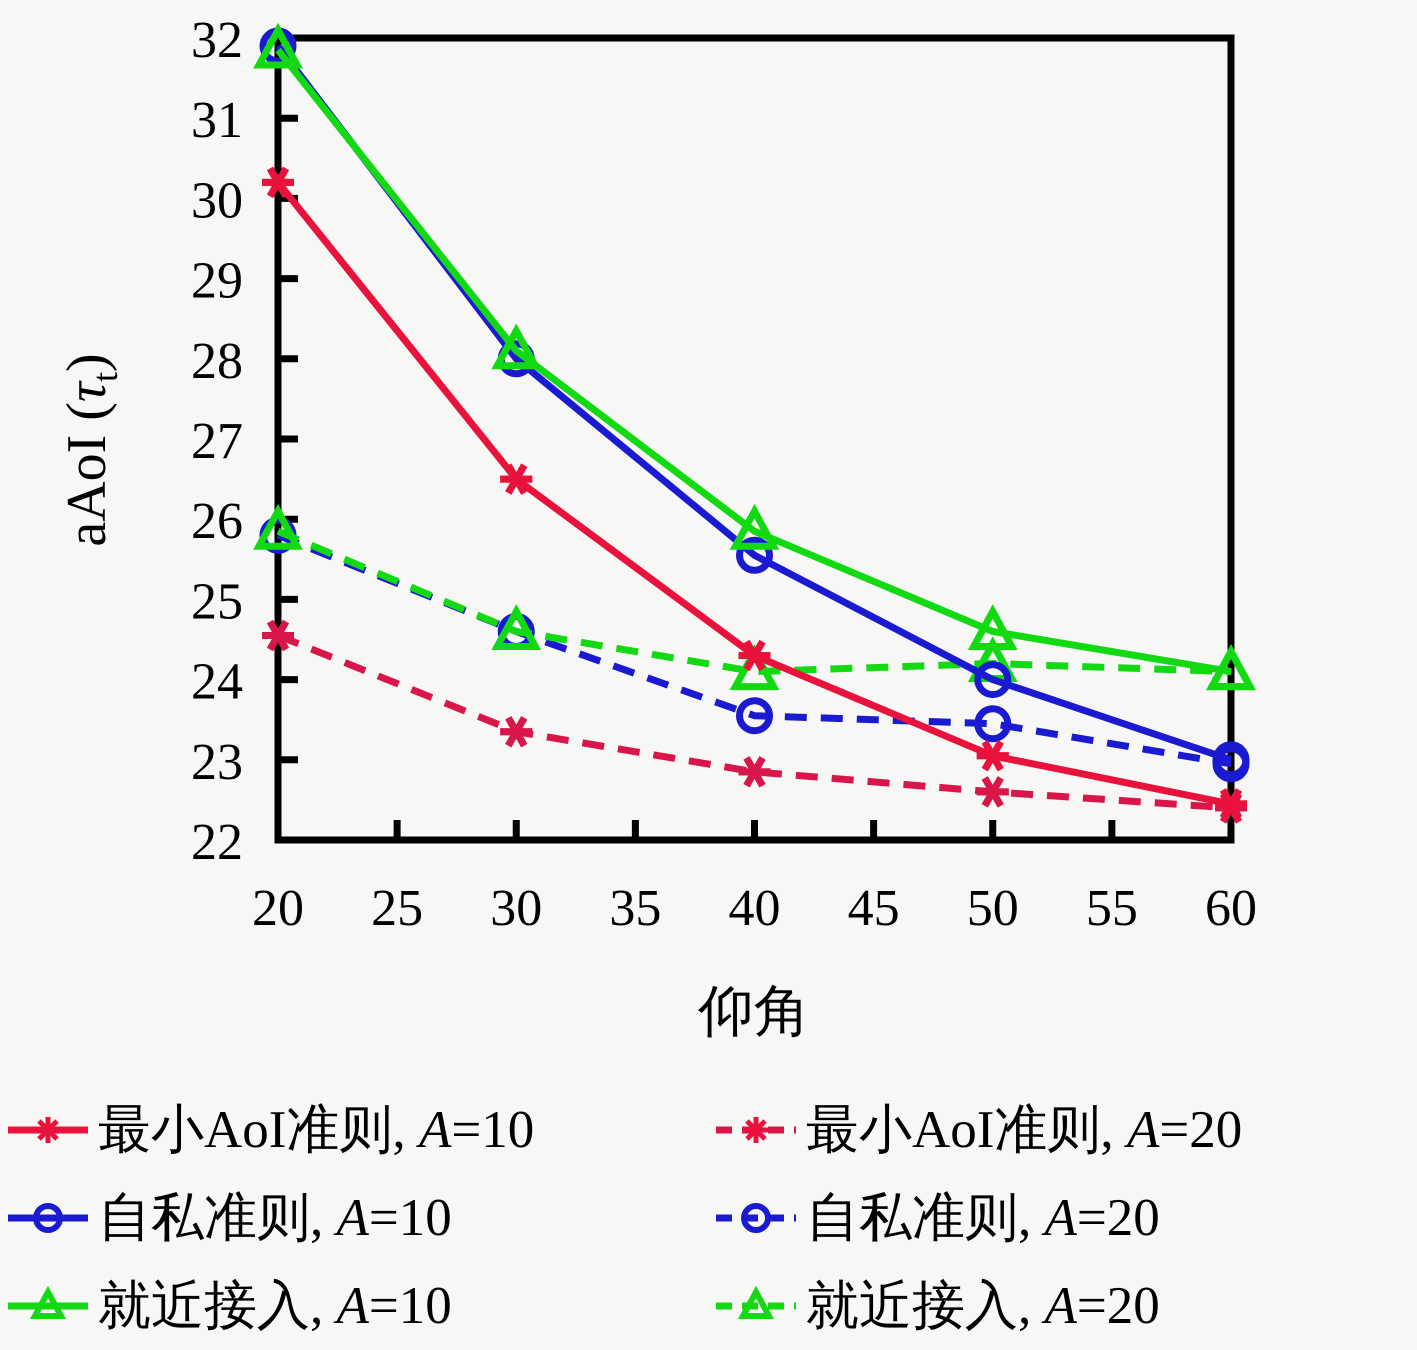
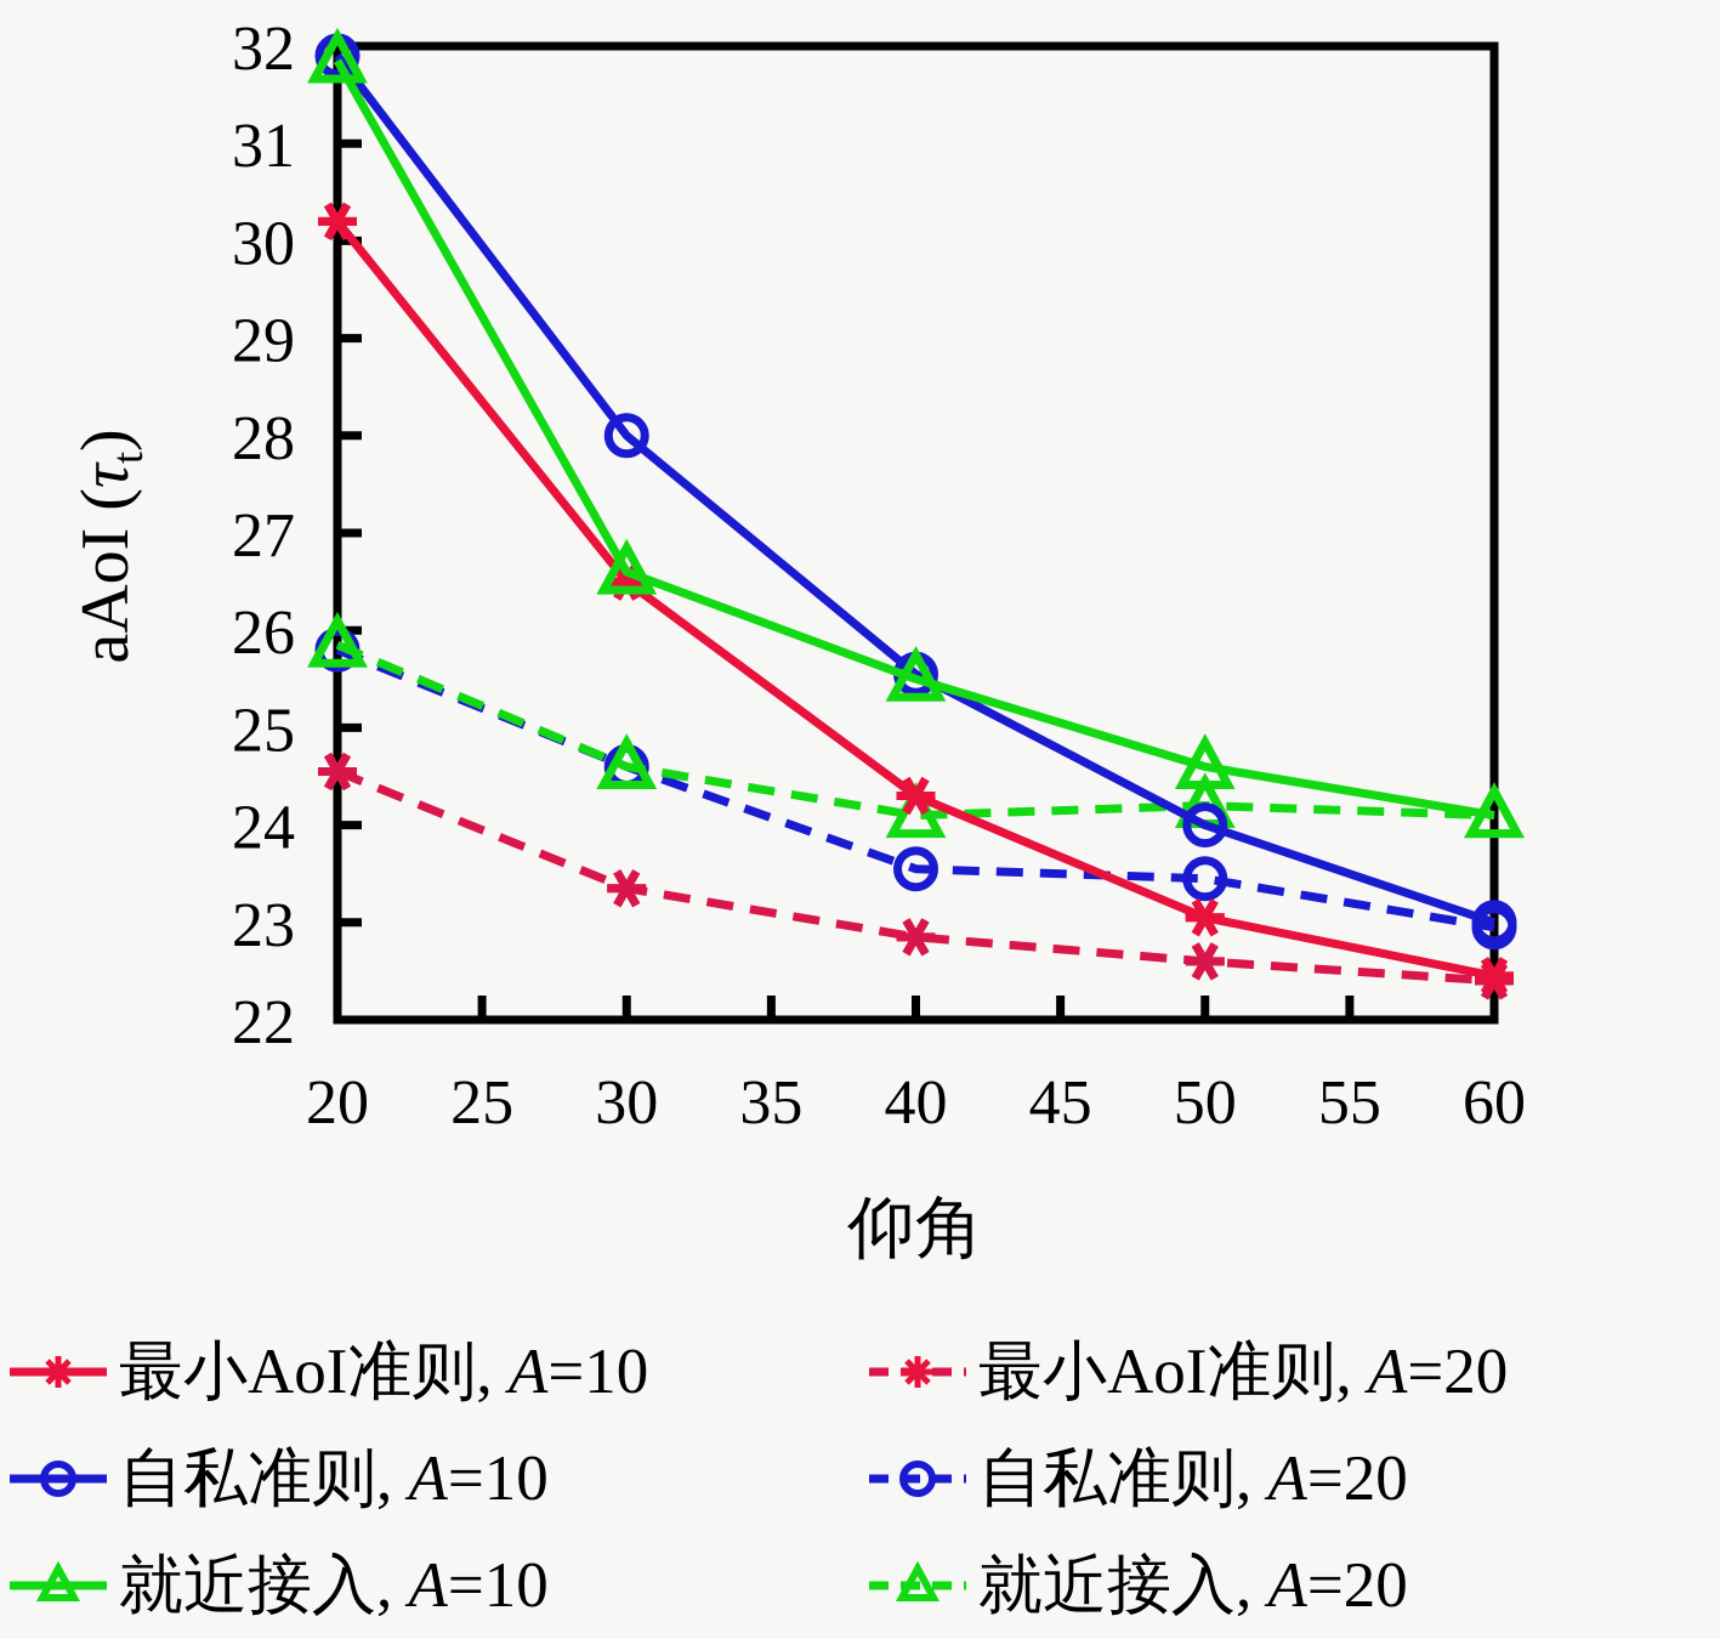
就近接入, A=10/30: 28.1 -> 26.6
就近接入, A=10/40: 25.9 -> 25.5
